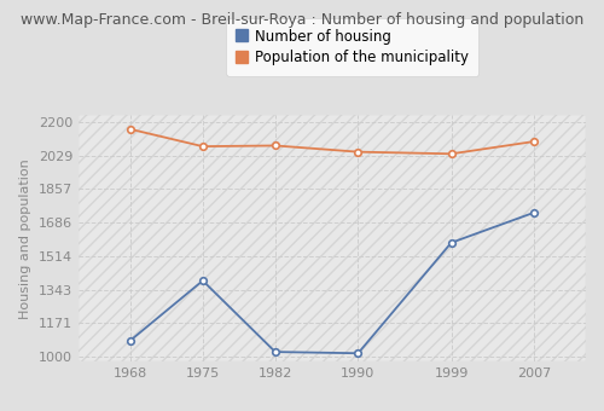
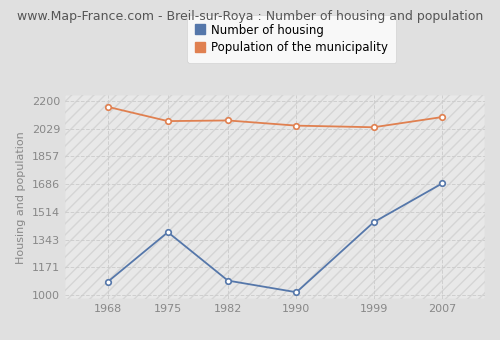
Number of housing/1982: 1020 -> 1090
Number of housing/1999: 1580 -> 1450
Number of housing/2007: 1740 -> 1690
